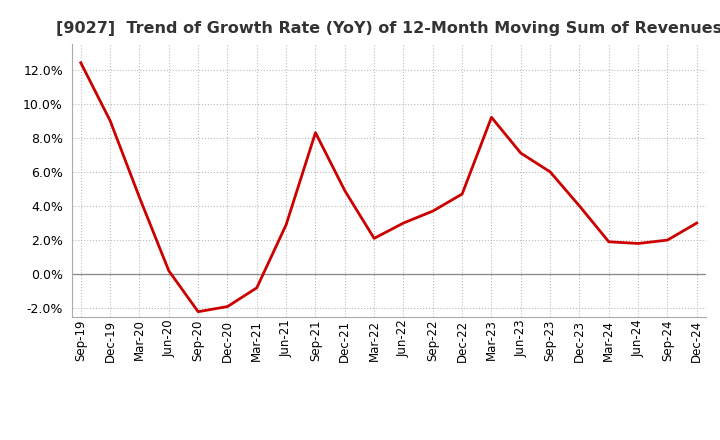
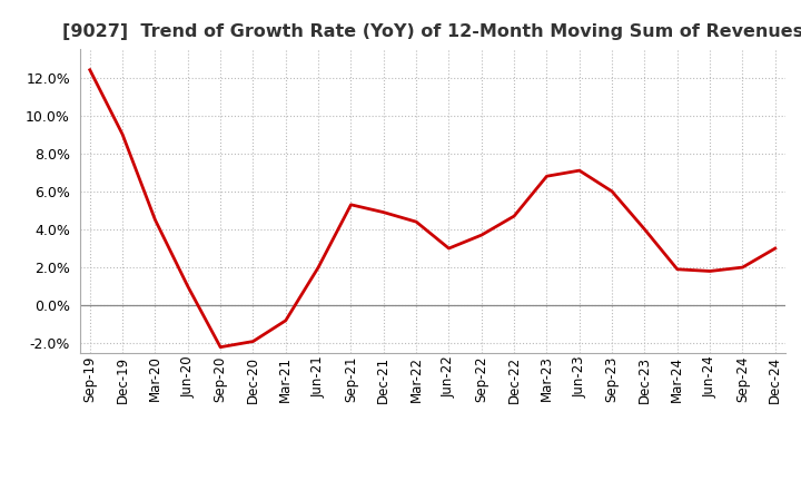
Jun-20: 0.2% -> 1.0%
Jun-21: 2.9% -> 2.0%
Sep-21: 8.3% -> 5.3%
Mar-22: 2.1% -> 4.4%
Mar-23: 9.2% -> 6.8%
